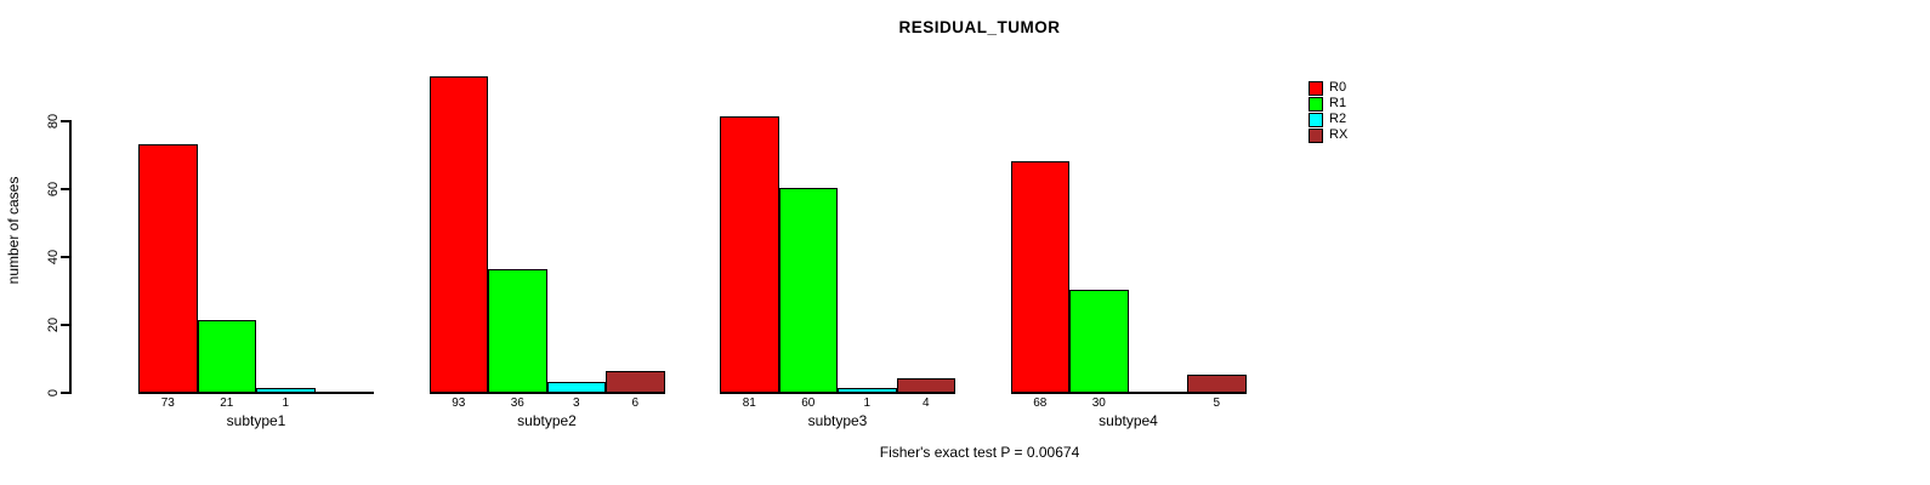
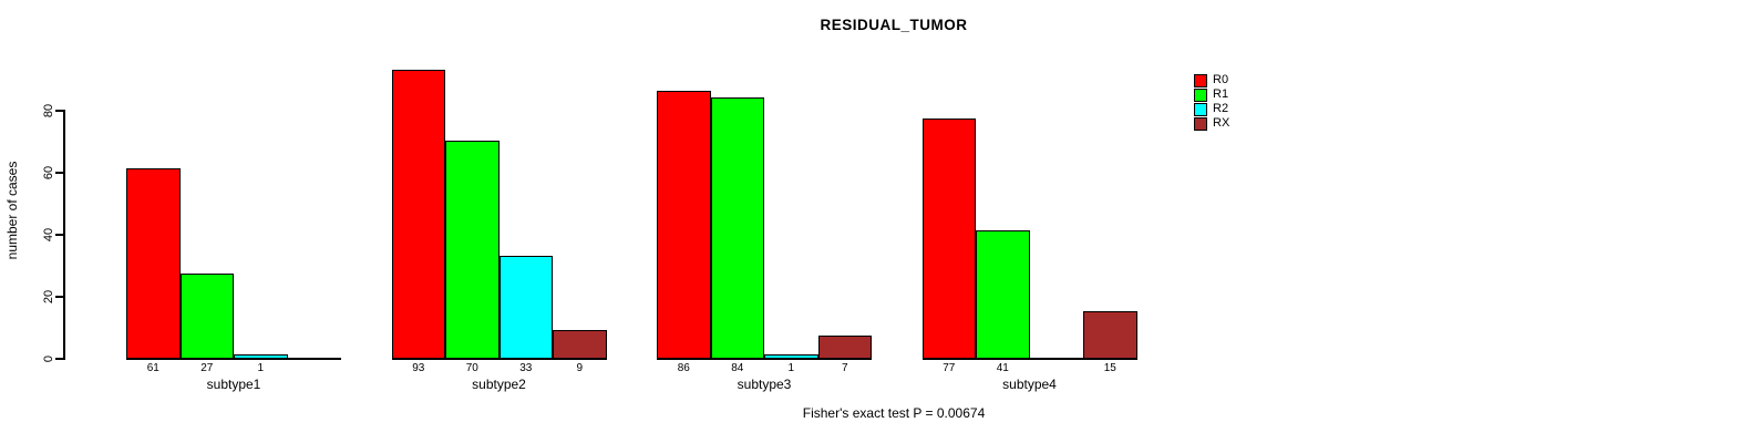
R0/subtype1: 73 -> 61
R1/subtype1: 21 -> 27
R1/subtype2: 36 -> 70
R2/subtype2: 3 -> 33
RX/subtype2: 6 -> 9
R0/subtype3: 81 -> 86
R1/subtype3: 60 -> 84
RX/subtype3: 4 -> 7
R0/subtype4: 68 -> 77
R1/subtype4: 30 -> 41
RX/subtype4: 5 -> 15
